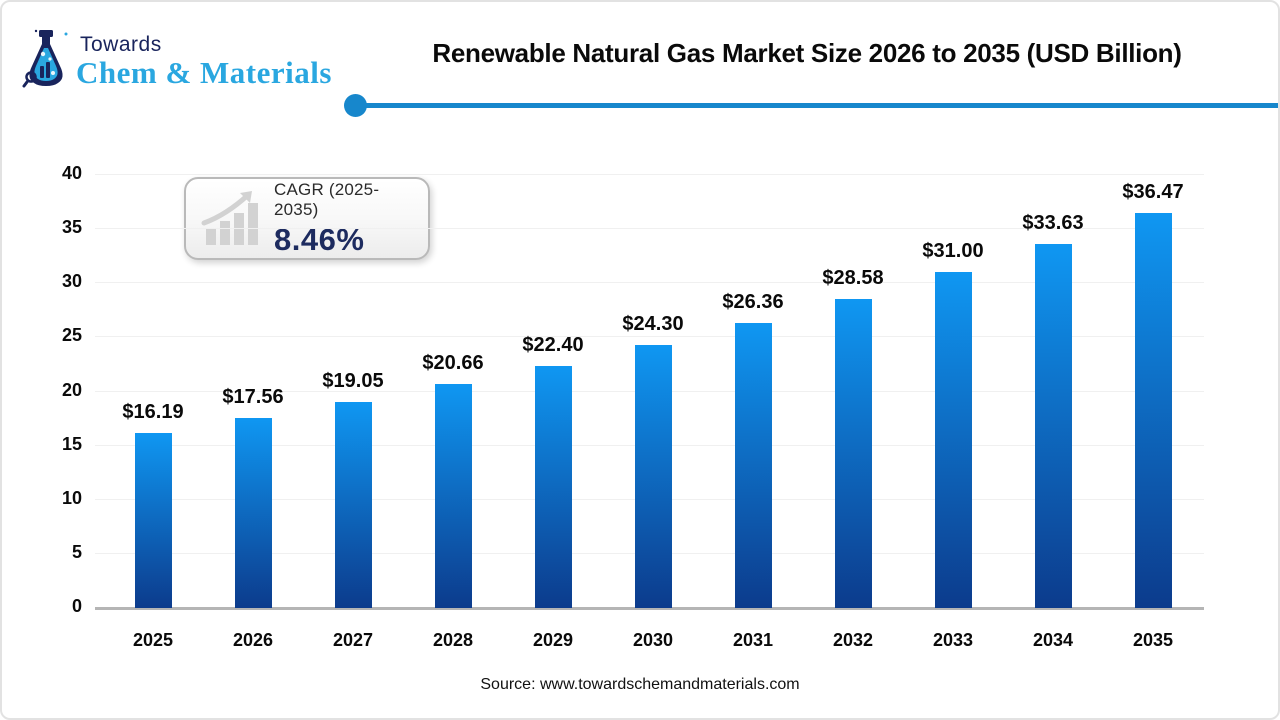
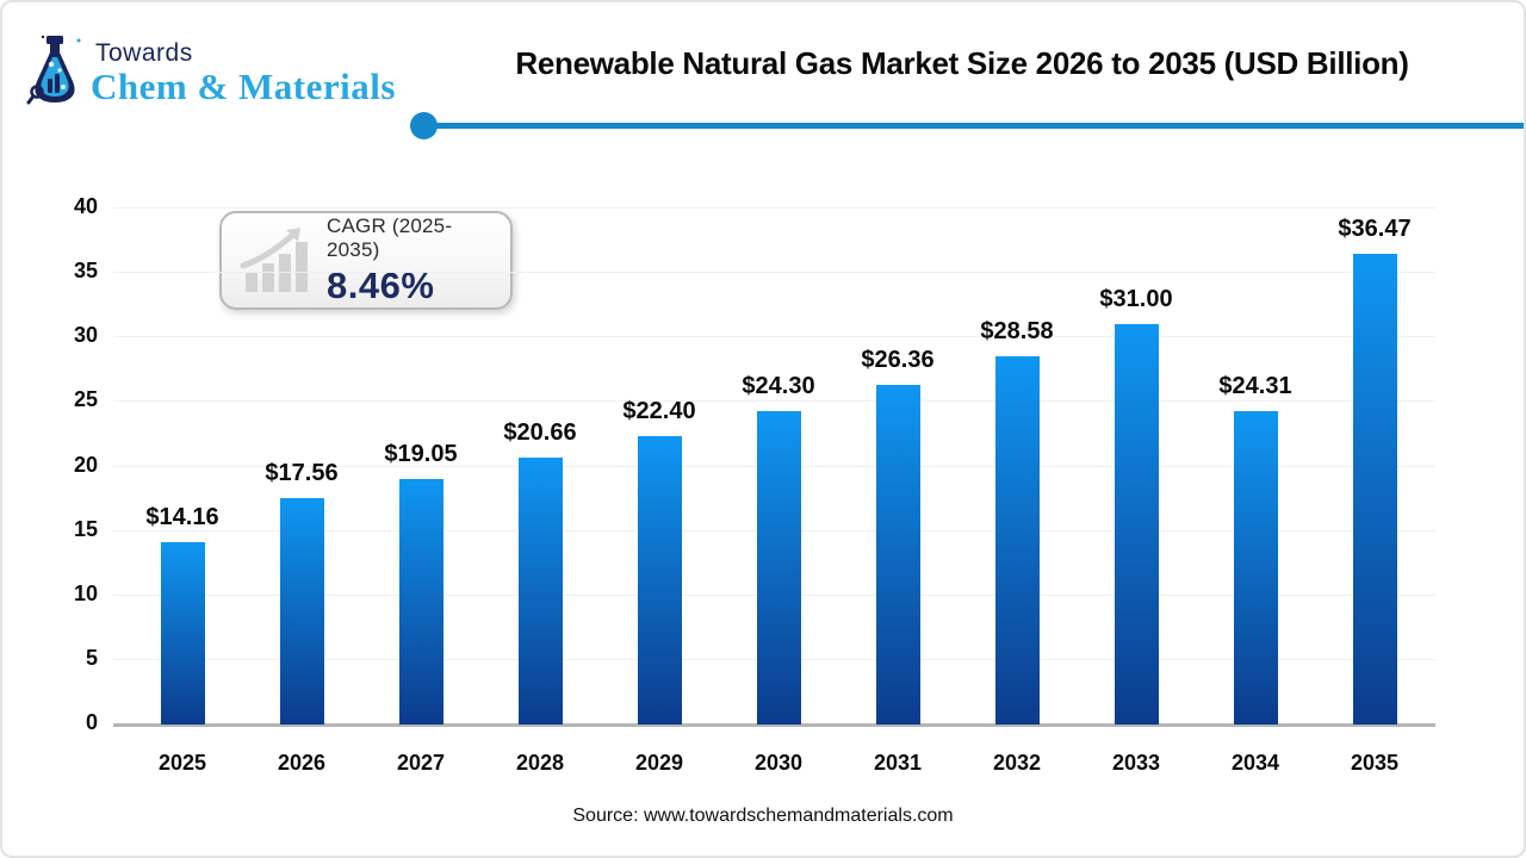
2025: $16.19 -> $14.16
2034: $33.63 -> $24.31
